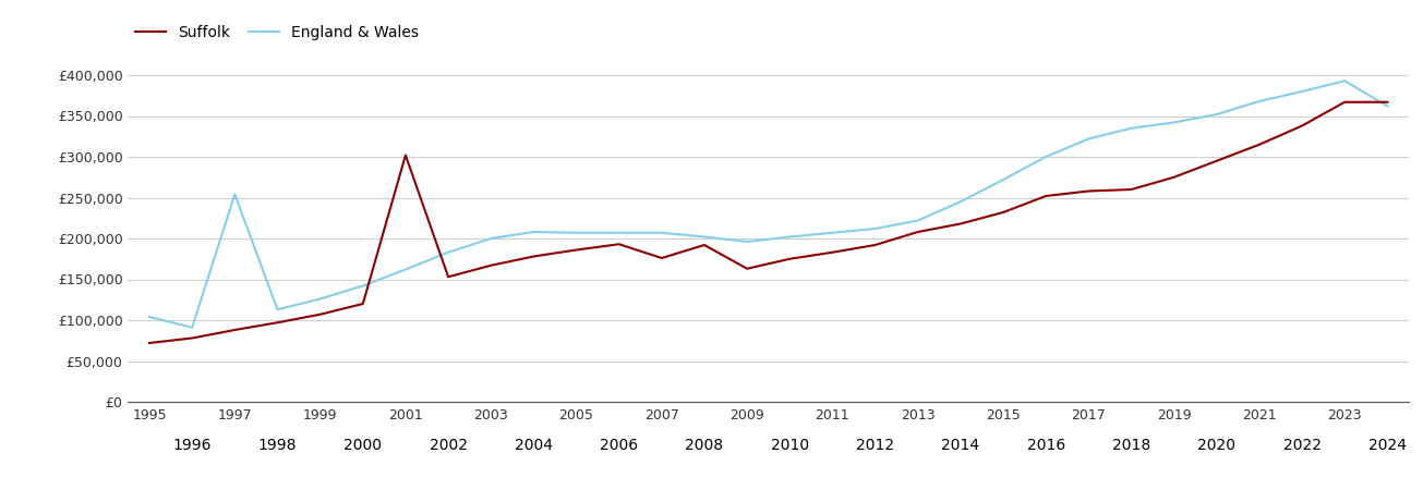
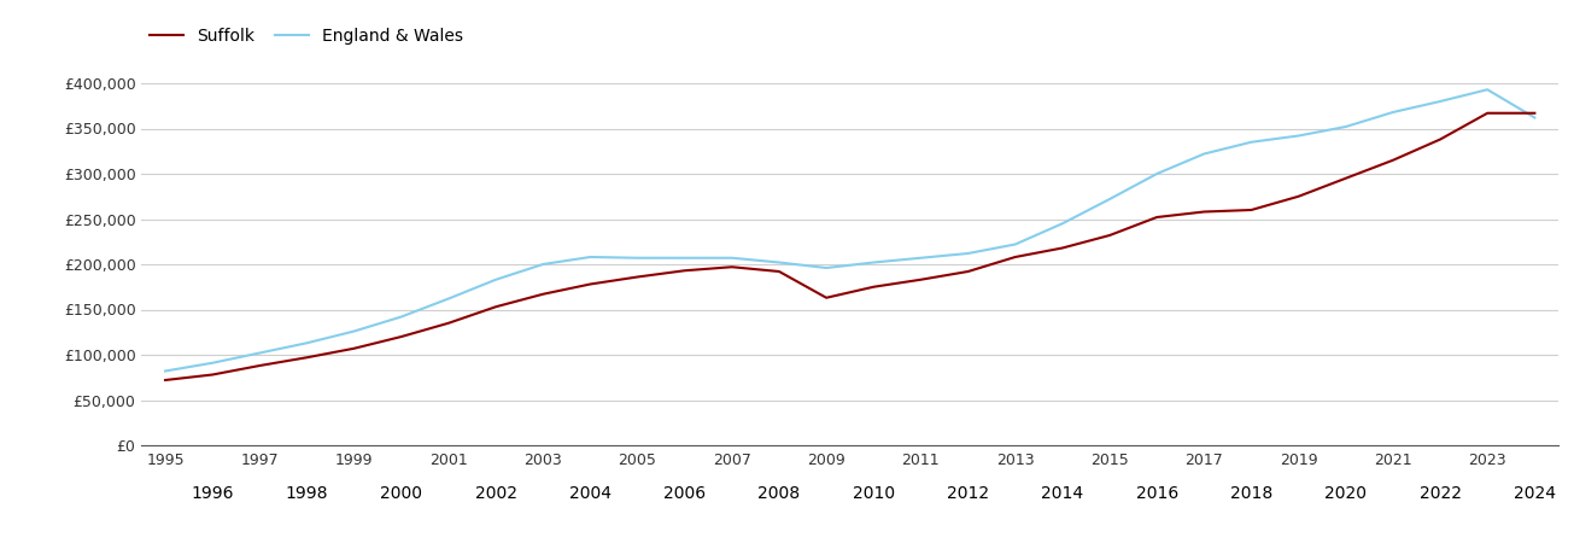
England & Wales/1995: £104,000 -> £82,000
England & Wales/1997: £254,000 -> £102,000
Suffolk/2001: £302,000 -> £135,000
Suffolk/2007: £176,000 -> £197,000
